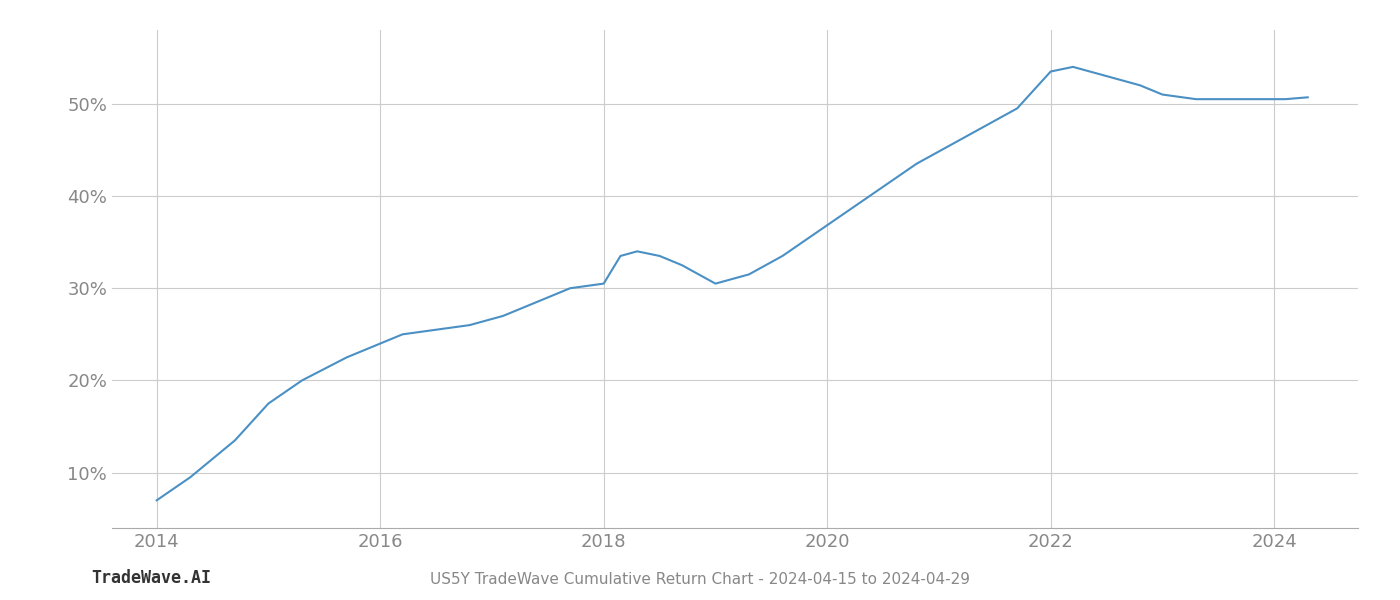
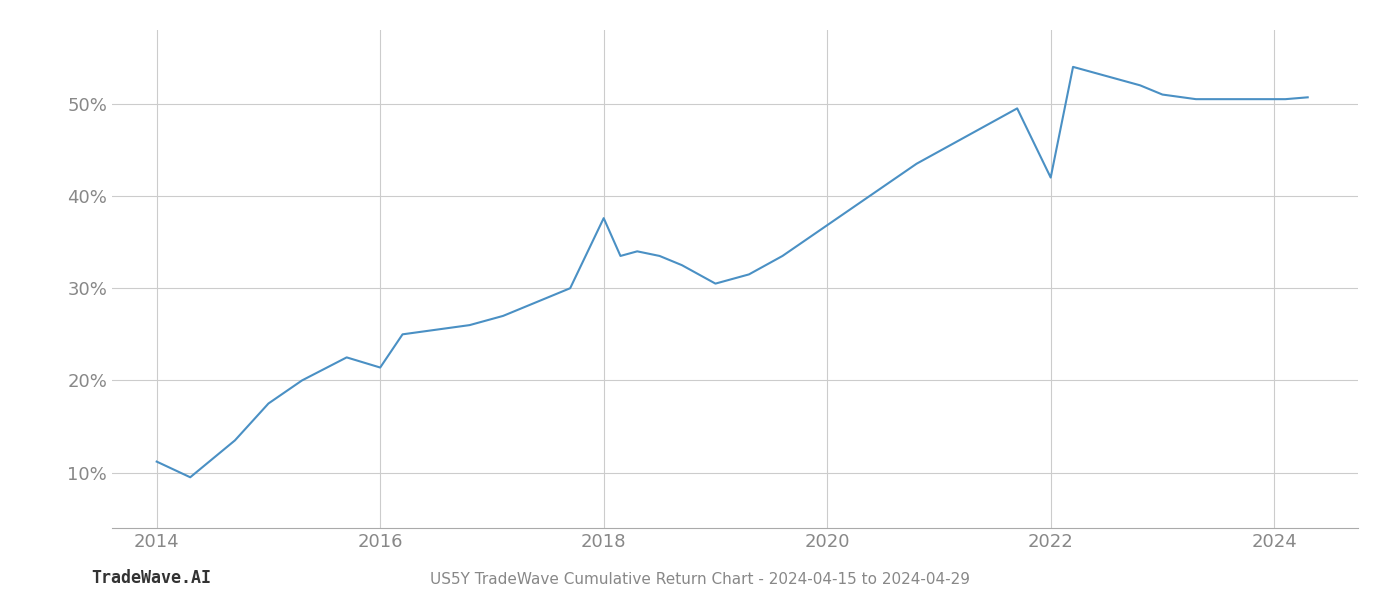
2014: 7.0% -> 11.2%
2016: 24.0% -> 21.4%
2018: 30.5% -> 37.6%
2022: 53.5% -> 42.0%
